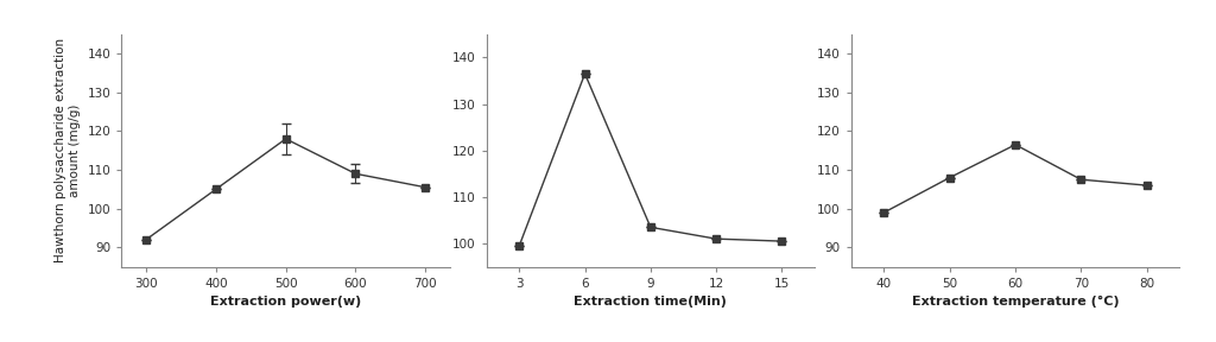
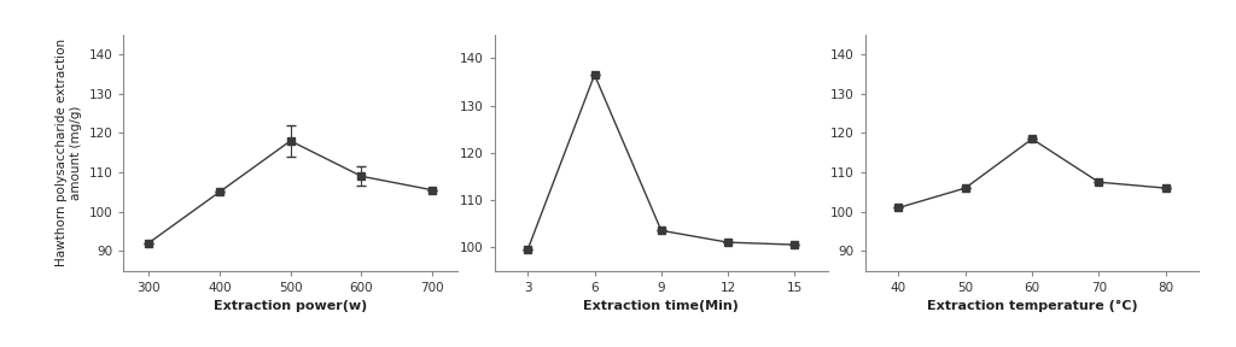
40: 99.0 -> 101.0
50: 108.0 -> 106.0
60: 116.5 -> 118.5
